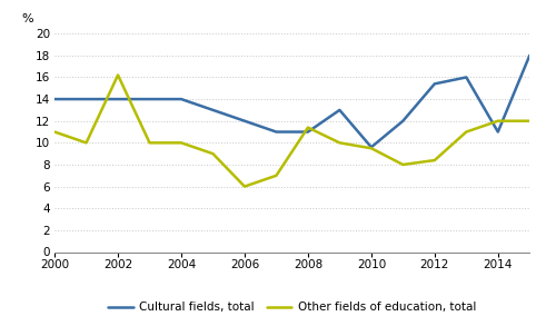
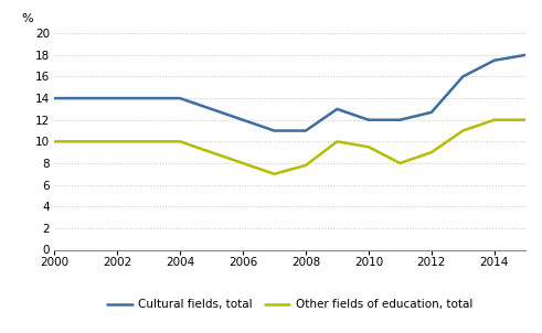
Other fields of education, total/2000: 11.0 -> 10.0
Other fields of education, total/2002: 16.2 -> 10.0
Other fields of education, total/2006: 6.0 -> 8.0
Other fields of education, total/2008: 11.4 -> 7.8
Cultural fields, total/2010: 9.6 -> 12.0
Cultural fields, total/2012: 15.4 -> 12.7
Other fields of education, total/2012: 8.4 -> 9.0
Cultural fields, total/2014: 11.0 -> 17.5
